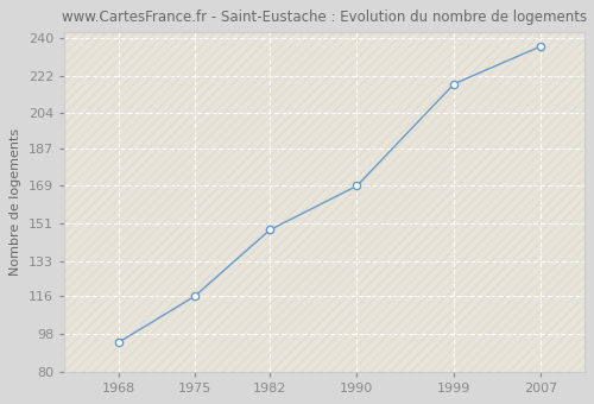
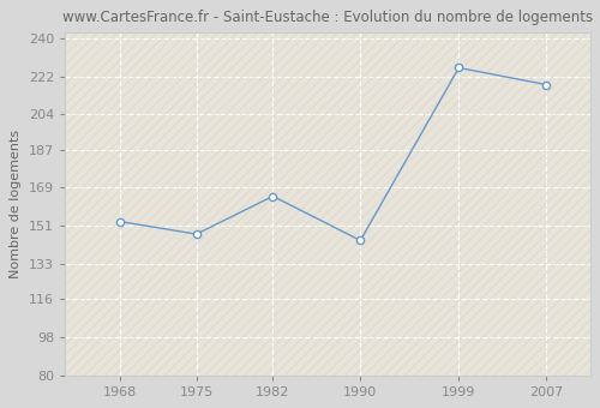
1968: 94 -> 153
1975: 116 -> 147
1982: 148 -> 165
1990: 169 -> 144
1999: 218 -> 226
2007: 236 -> 218
